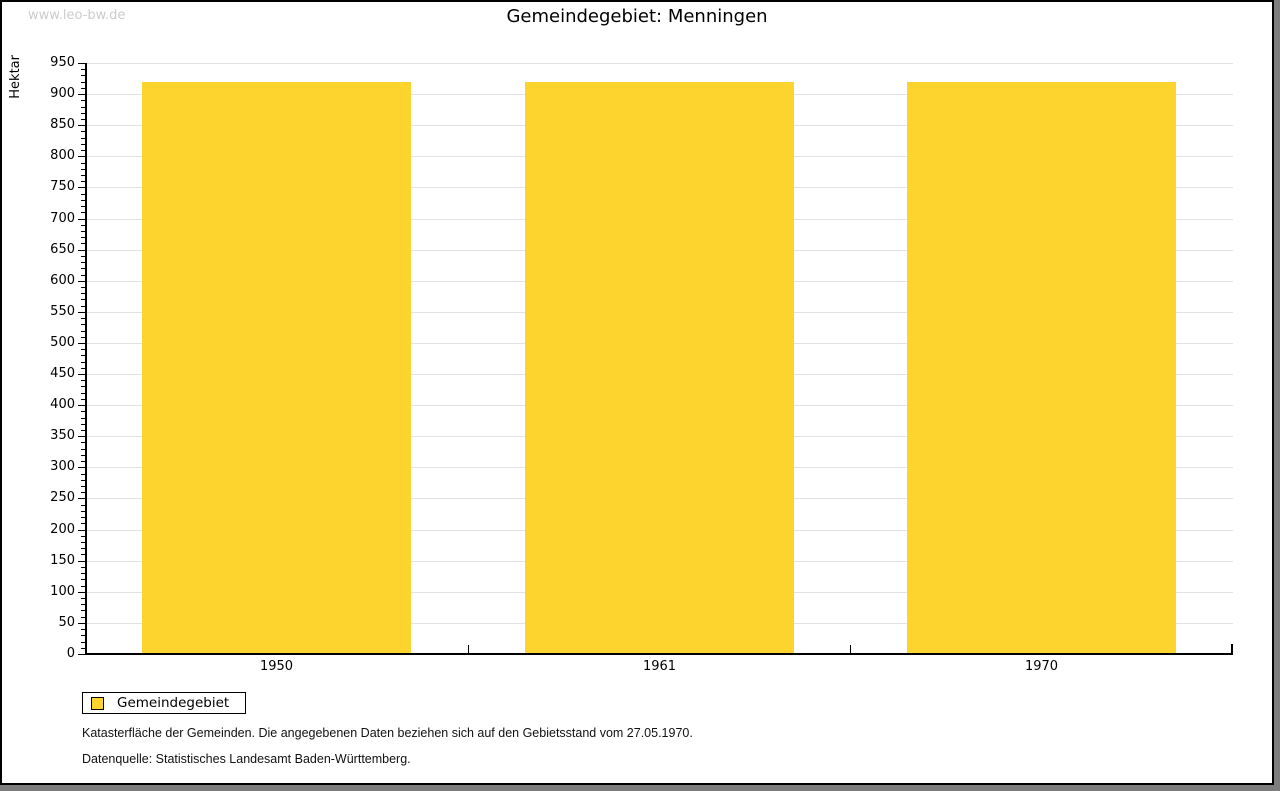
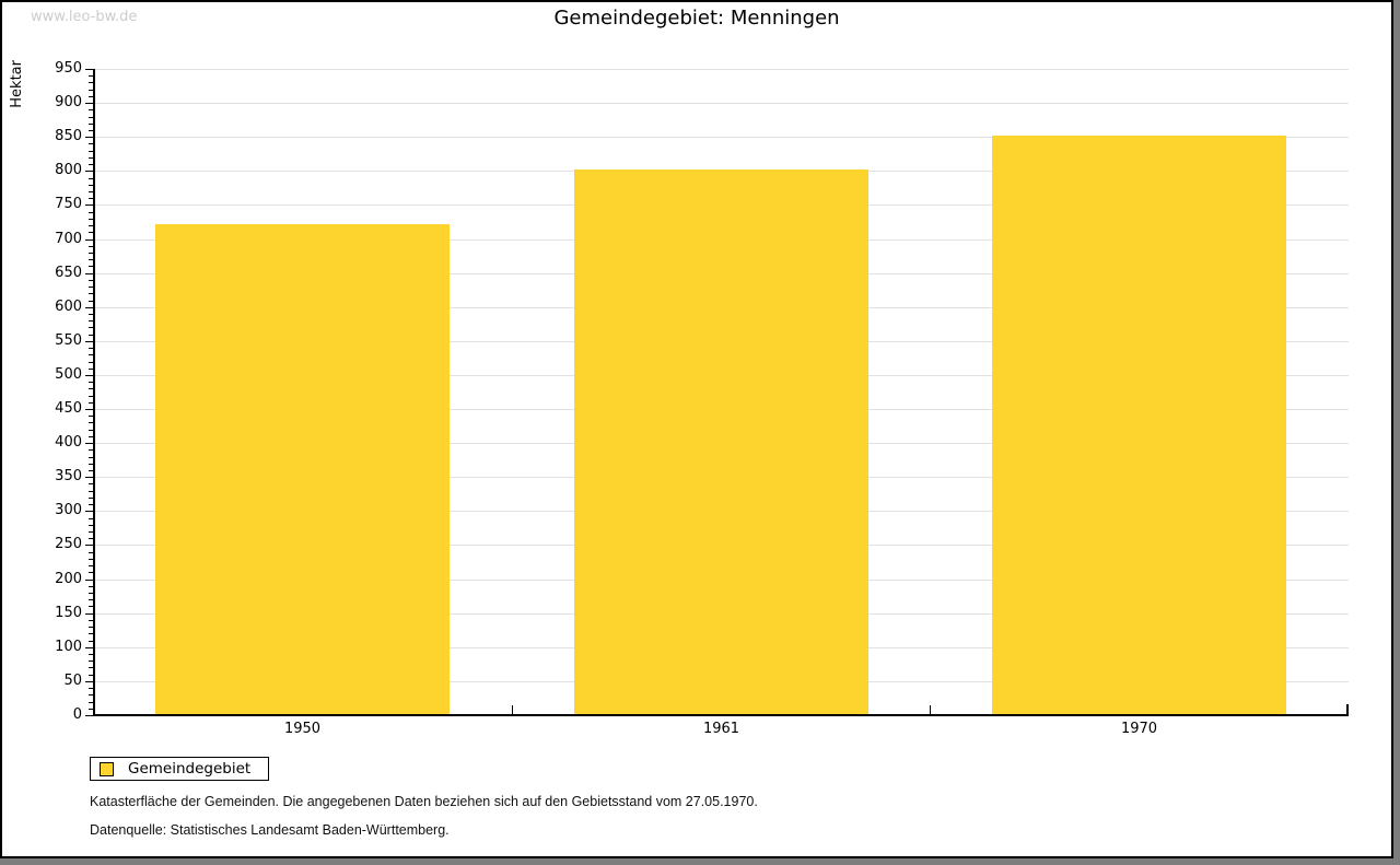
1950: 920 -> 720
1961: 920 -> 800
1970: 920 -> 850
